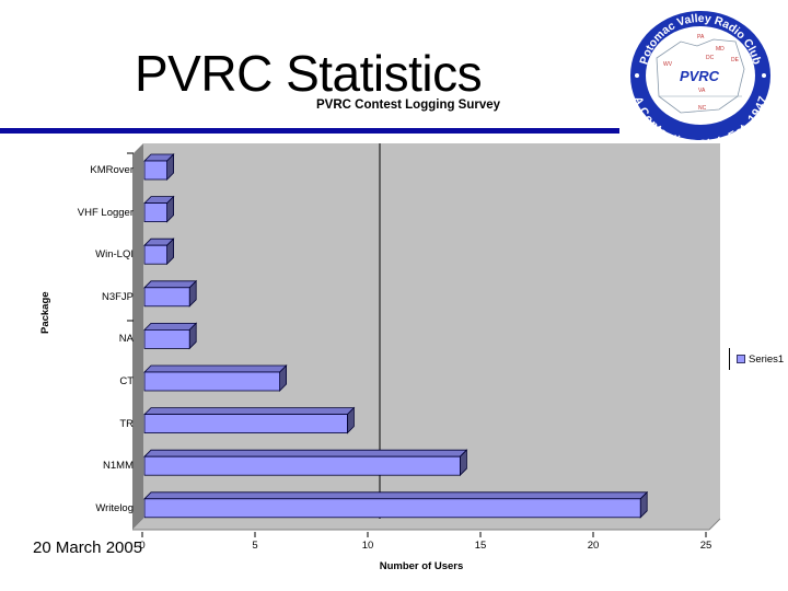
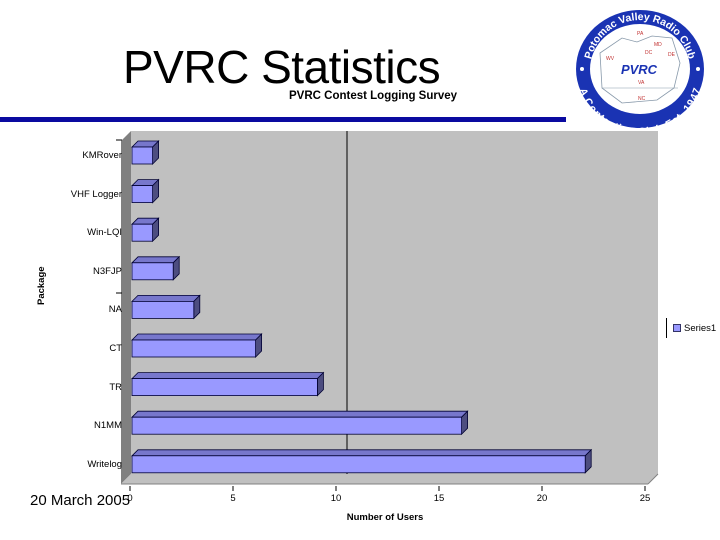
NA: 2 -> 3
N1MM: 14 -> 16
